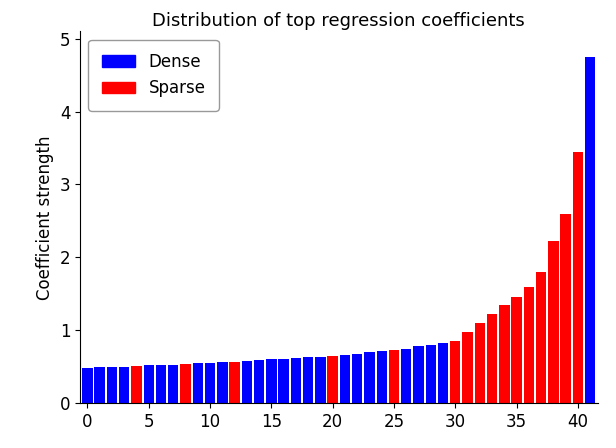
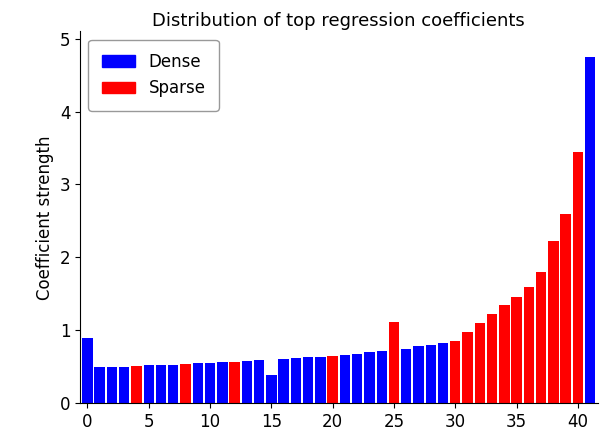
0: 0.48 -> 0.90
15: 0.60 -> 0.38
25: 0.73 -> 1.12
